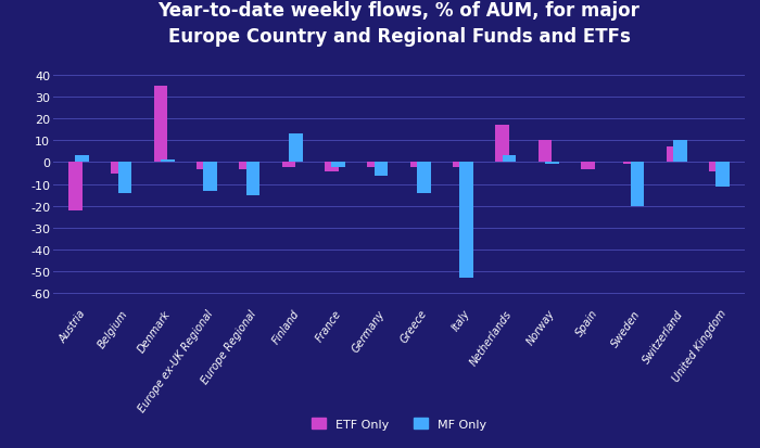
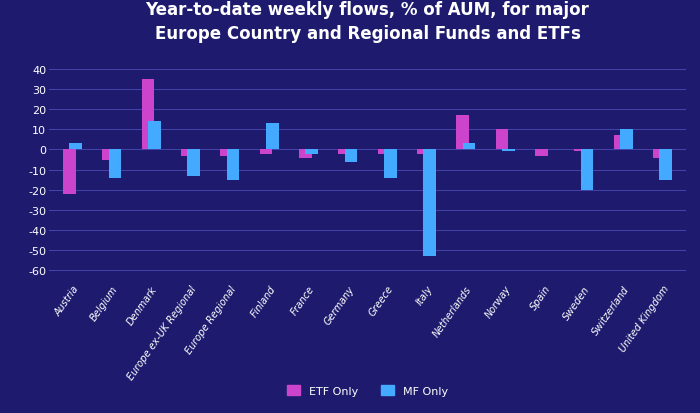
MF Only/Denmark: 1 -> 14
MF Only/United Kingdom: -11 -> -15
